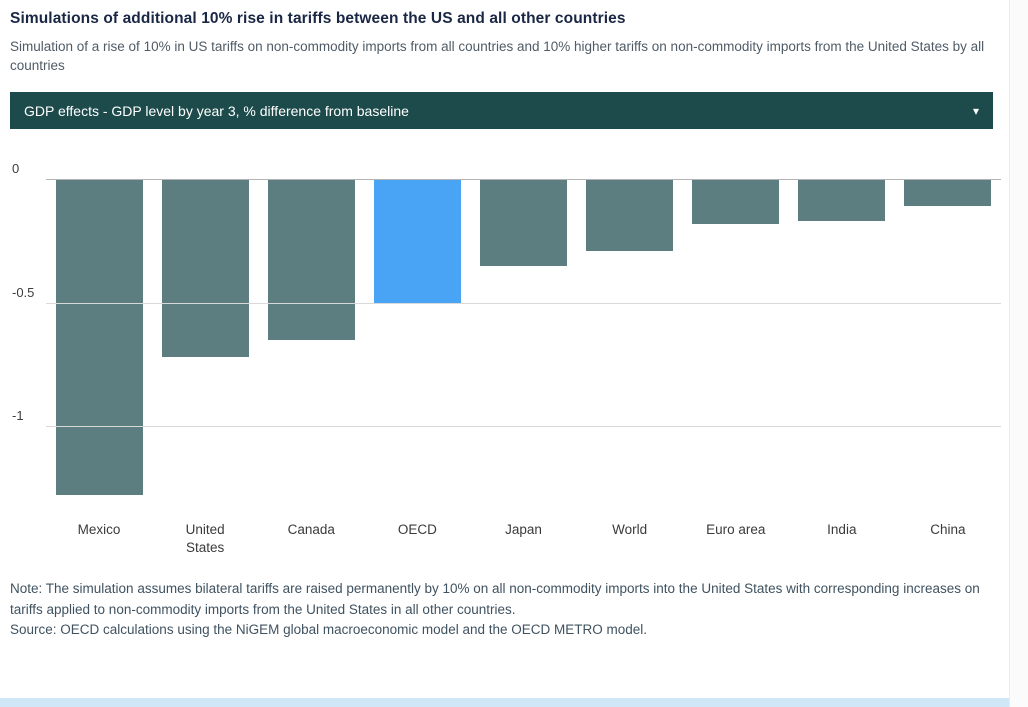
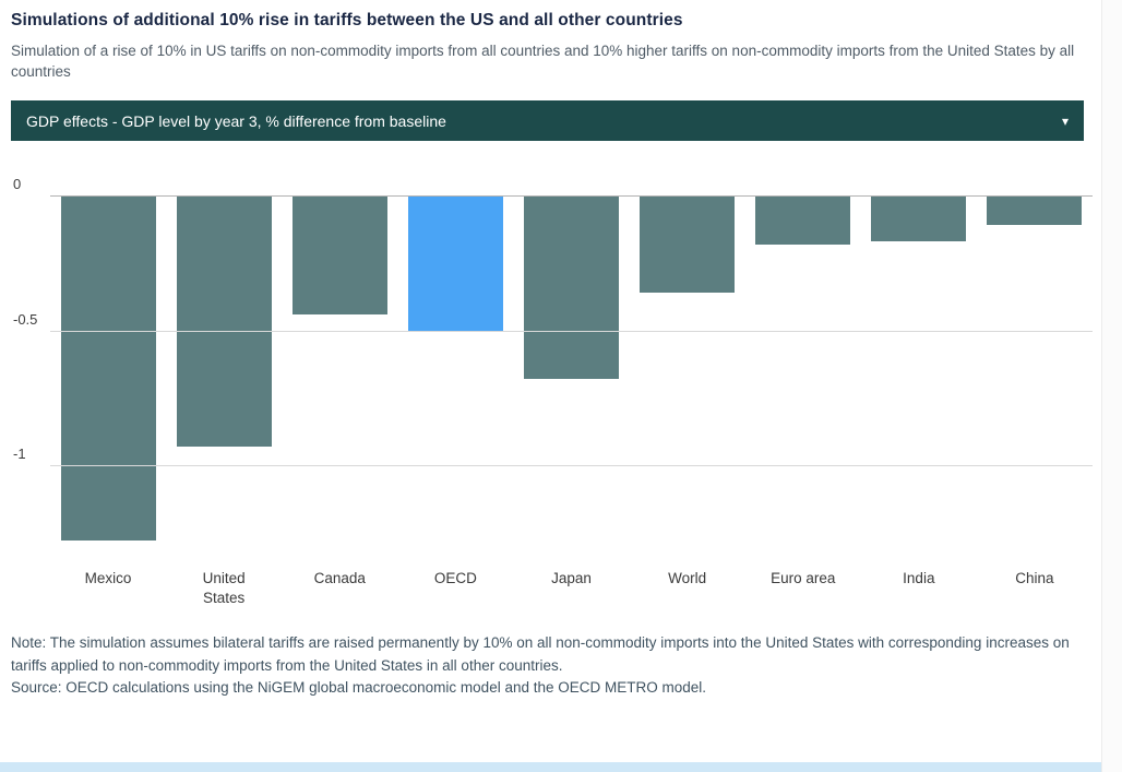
United States: -0.72 -> -0.93
Canada: -0.65 -> -0.44
Japan: -0.35 -> -0.68
World: -0.29 -> -0.36
